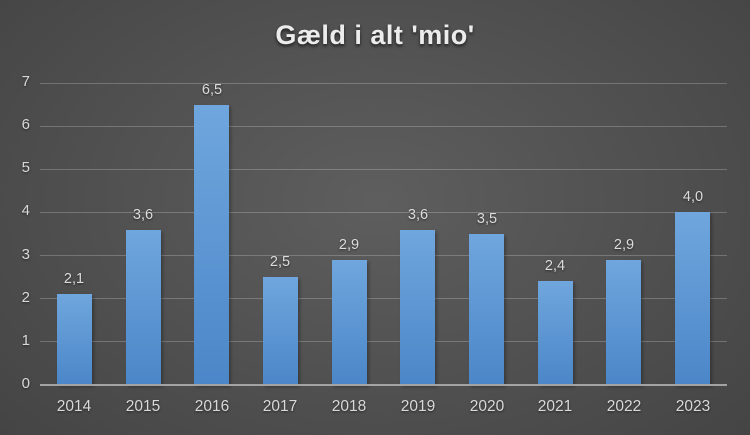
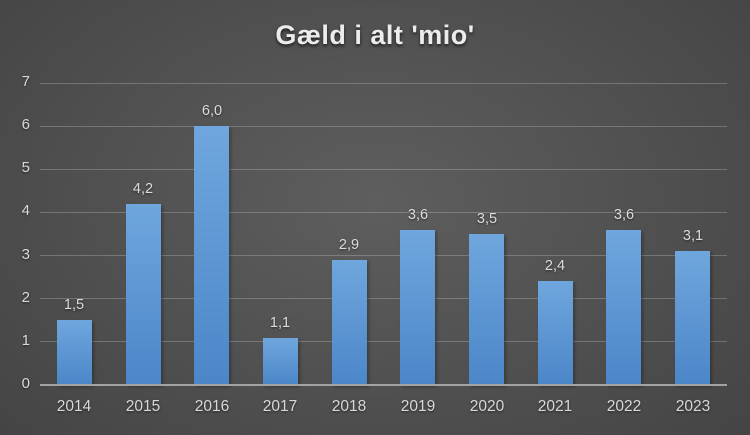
2014: 2,1 -> 1,5
2015: 3,6 -> 4,2
2016: 6,5 -> 6,0
2017: 2,5 -> 1,1
2022: 2,9 -> 3,6
2023: 4,0 -> 3,1
